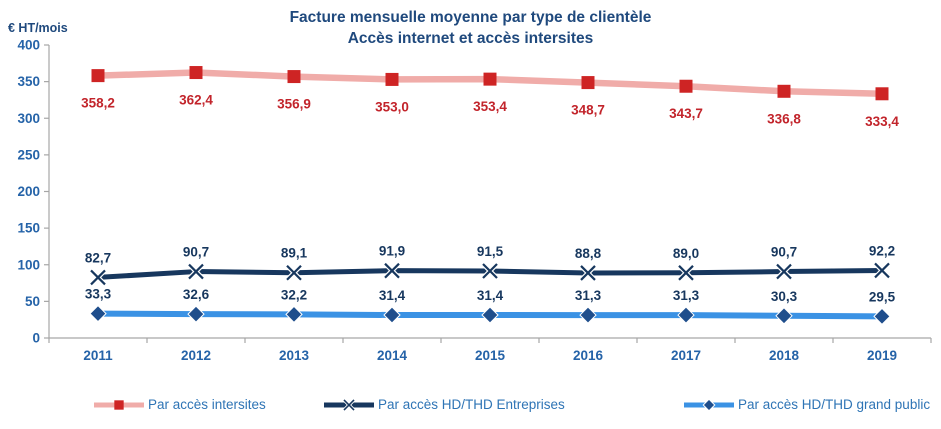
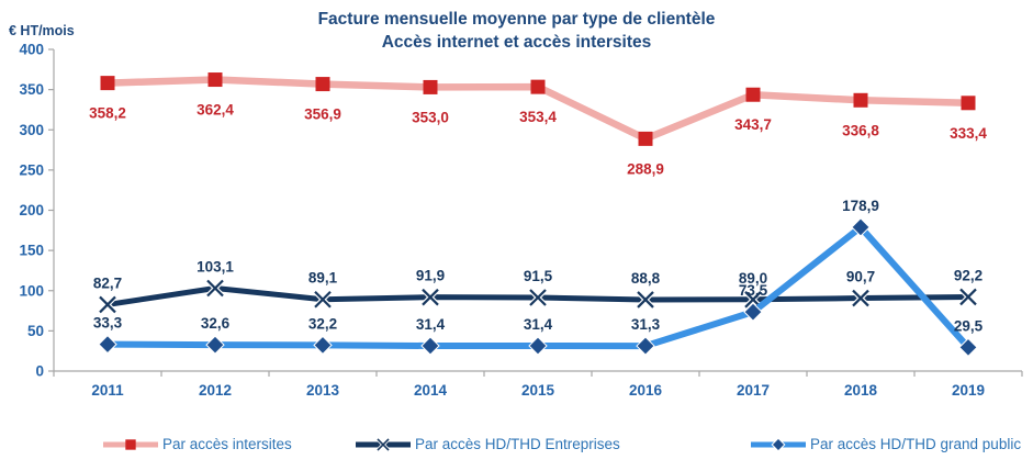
Par accès HD/THD Entreprises/2012: 90,7 -> 103,1
Par accès intersites/2016: 348,7 -> 288,9
Par accès HD/THD grand public/2017: 31,3 -> 73,5
Par accès HD/THD grand public/2018: 30,3 -> 178,9
